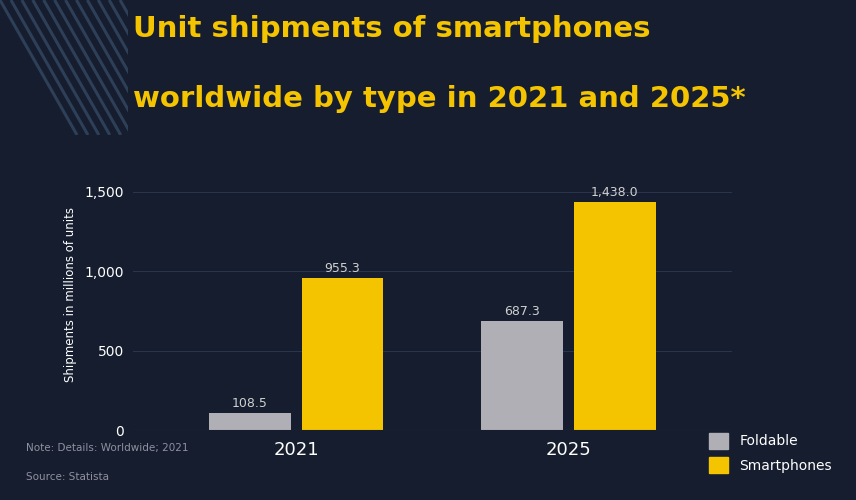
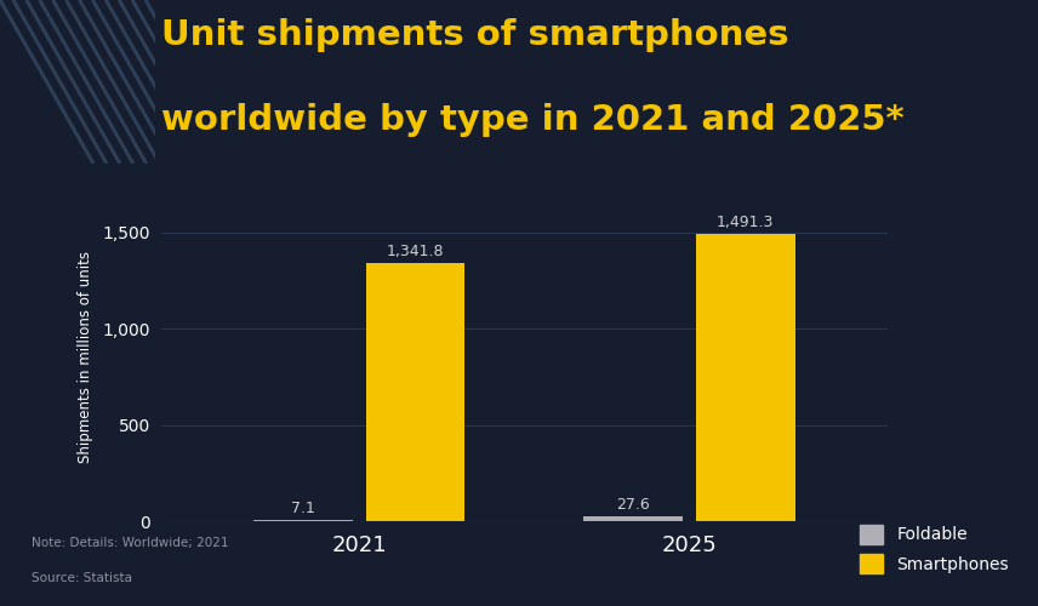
Foldable/2021: 108.5 -> 7.1
Smartphones/2021: 955.3 -> 1,341.8
Foldable/2025: 687.3 -> 27.6
Smartphones/2025: 1,438.0 -> 1,491.3
